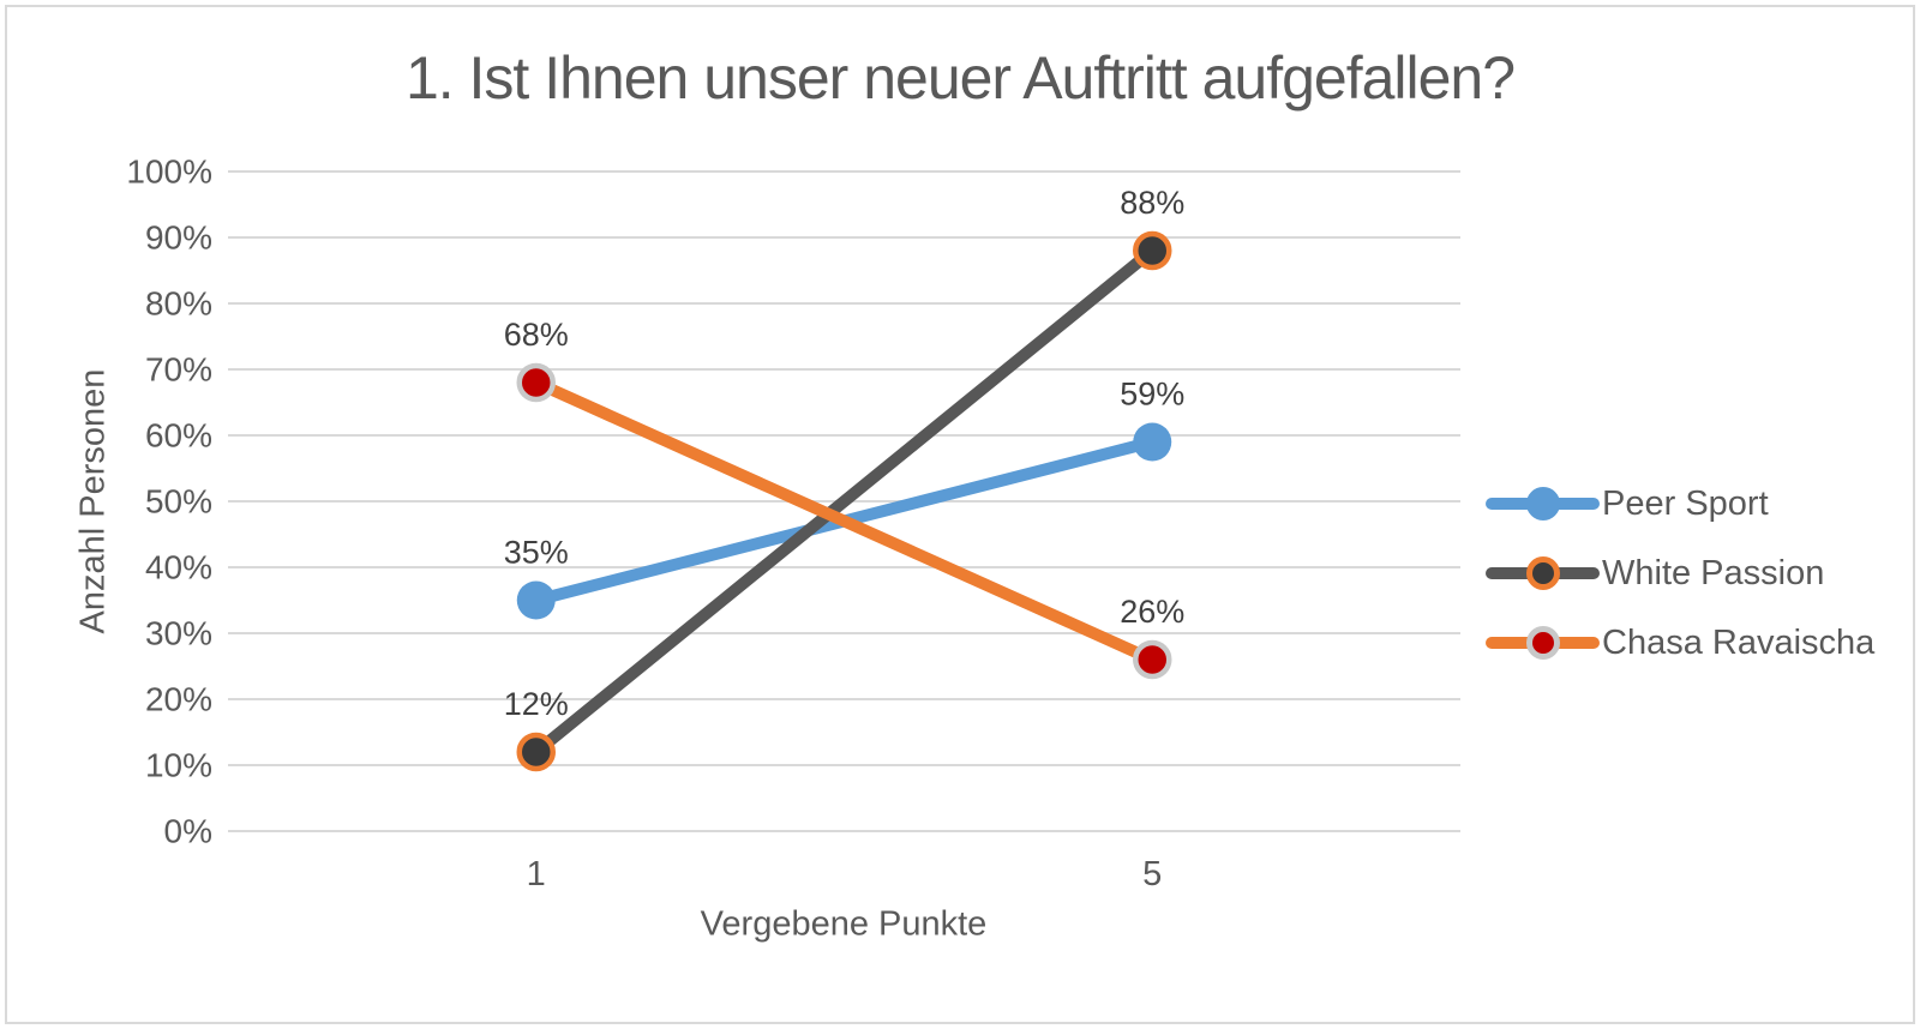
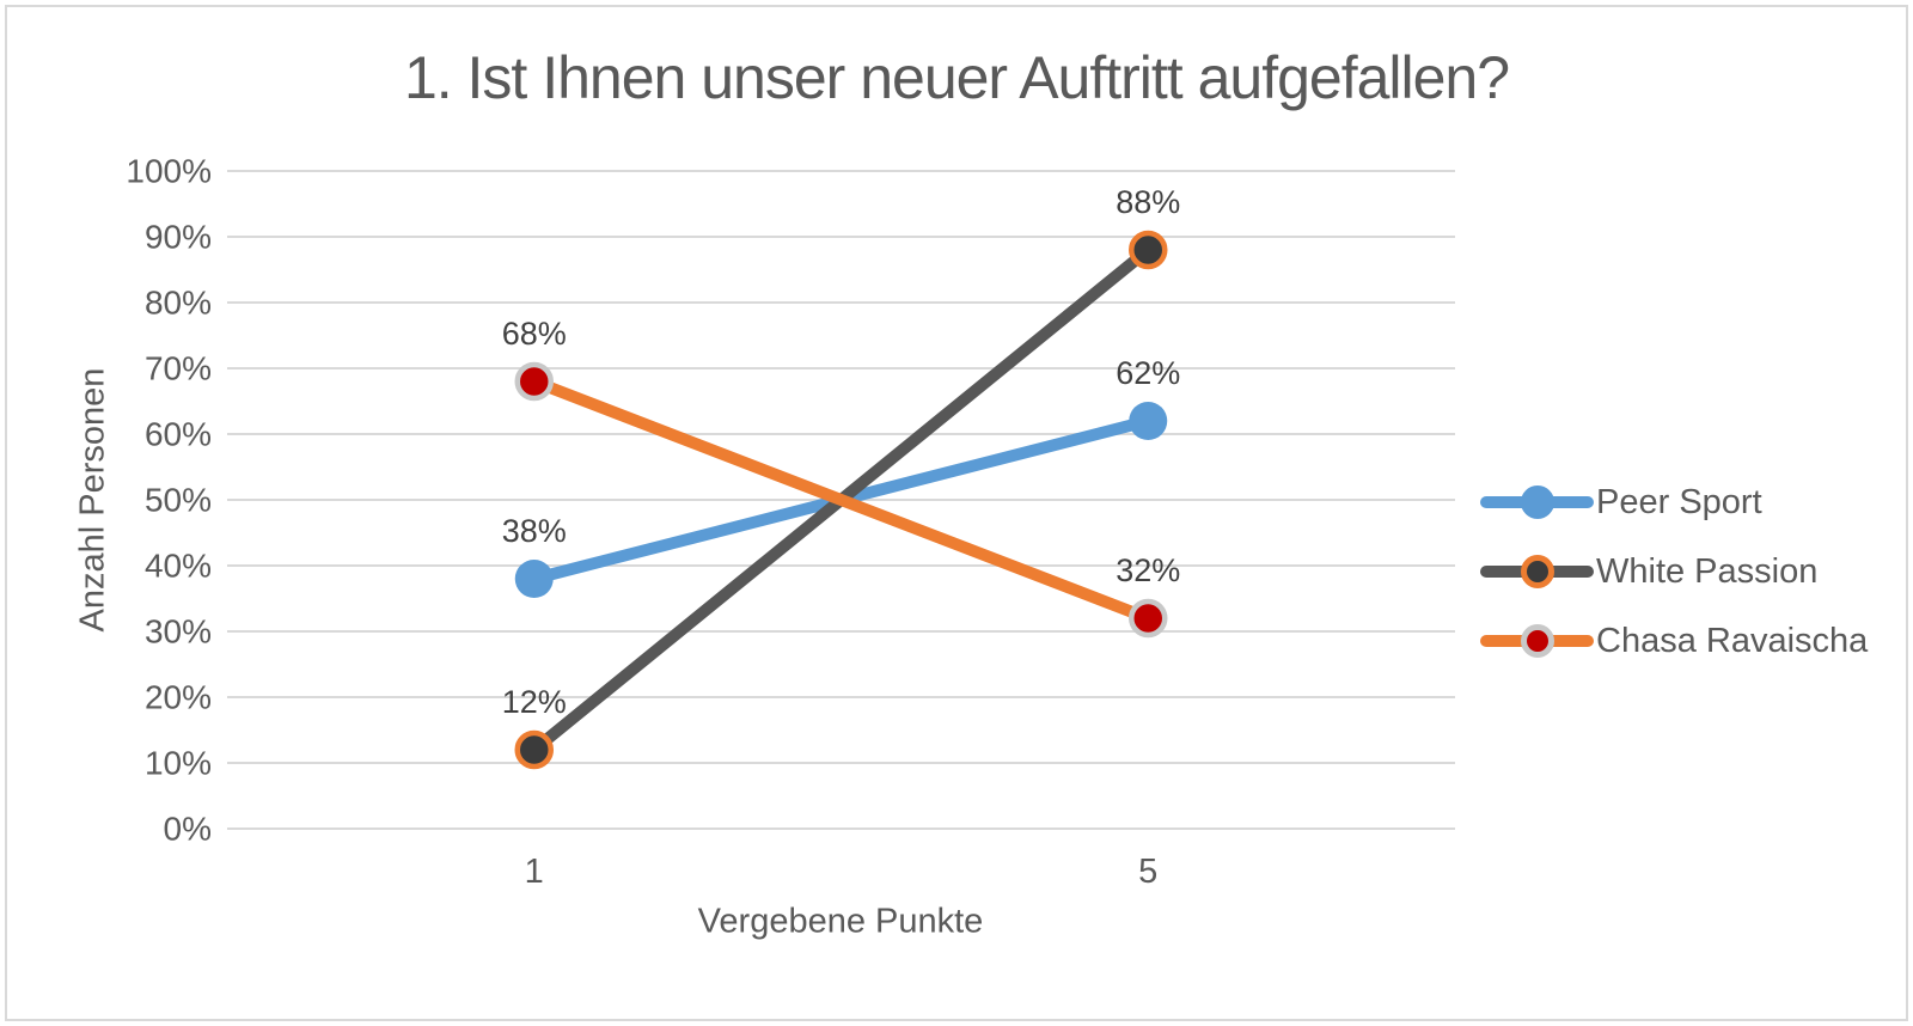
Peer Sport/1: 35% -> 38%
Peer Sport/5: 59% -> 62%
Chasa Ravaischa/5: 26% -> 32%
